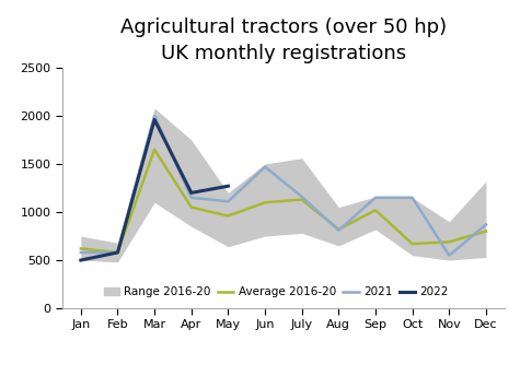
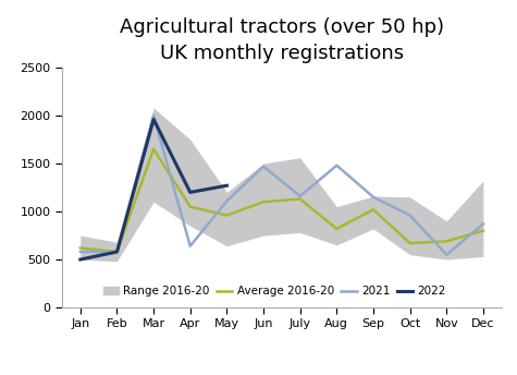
2021/Apr: 1150 -> 640
2021/Aug: 810 -> 1480
2021/Oct: 1150 -> 960
